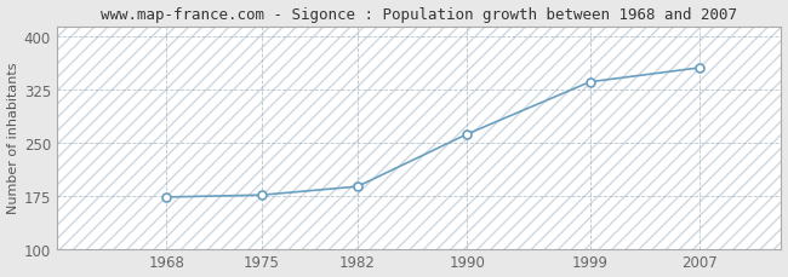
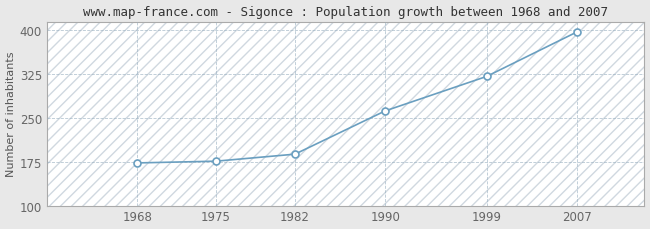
1999: 336 -> 321
2007: 356 -> 397
